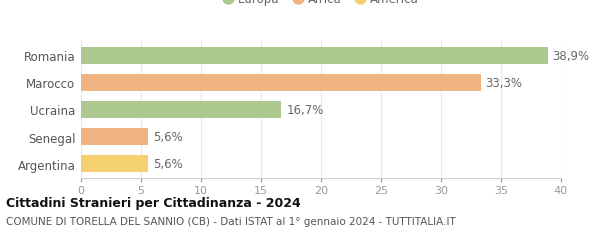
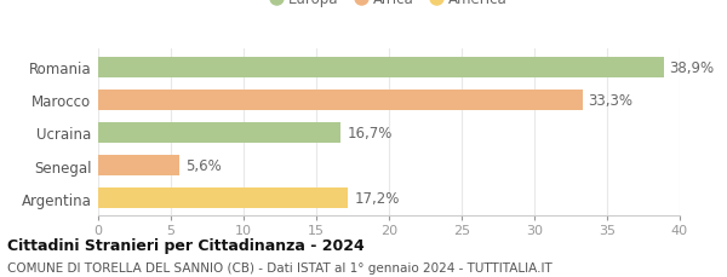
Argentina: 5,6% -> 17,2%
